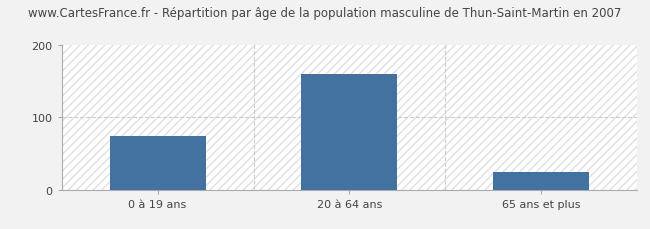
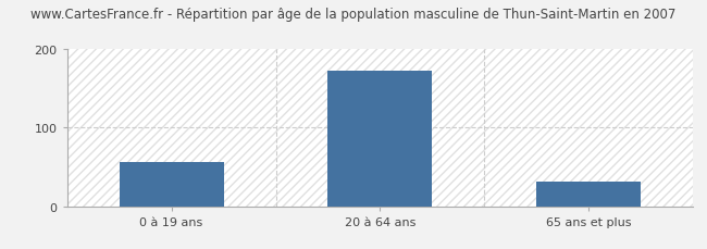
0 à 19 ans: 75 -> 56
20 à 64 ans: 160 -> 172
65 ans et plus: 25 -> 32
